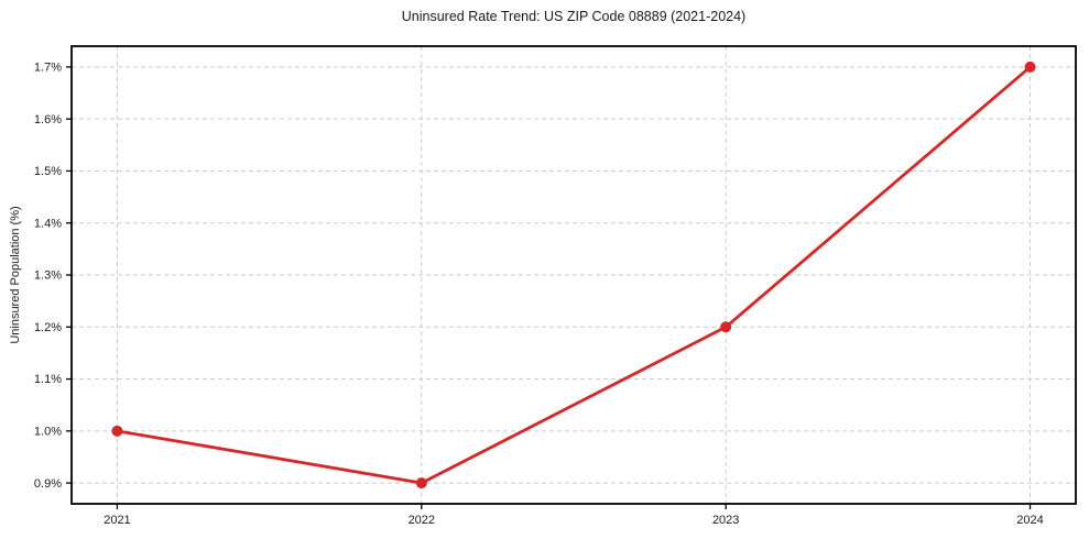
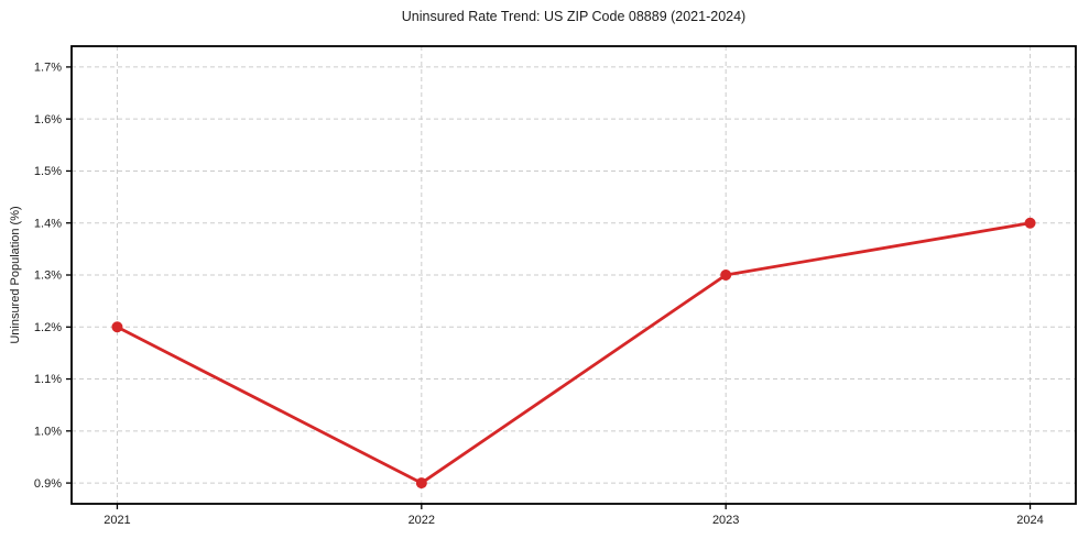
2021: 1.0% -> 1.2%
2023: 1.2% -> 1.3%
2024: 1.7% -> 1.4%
